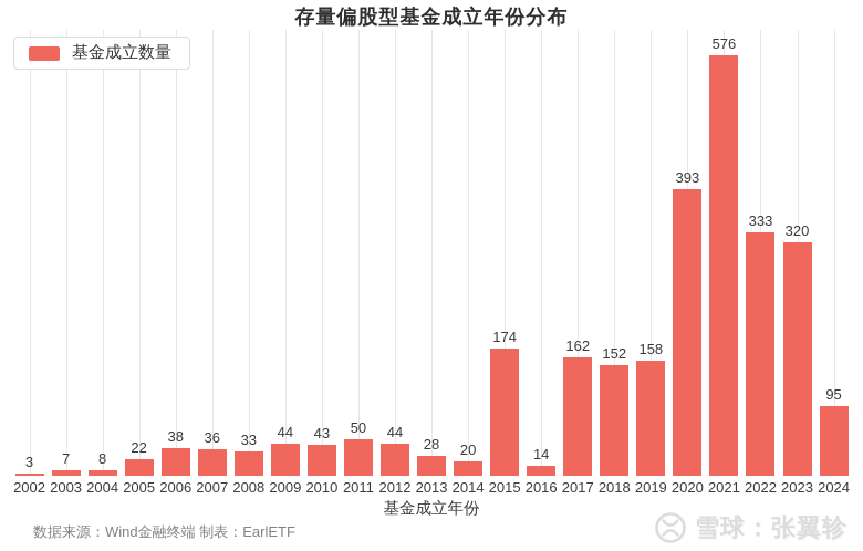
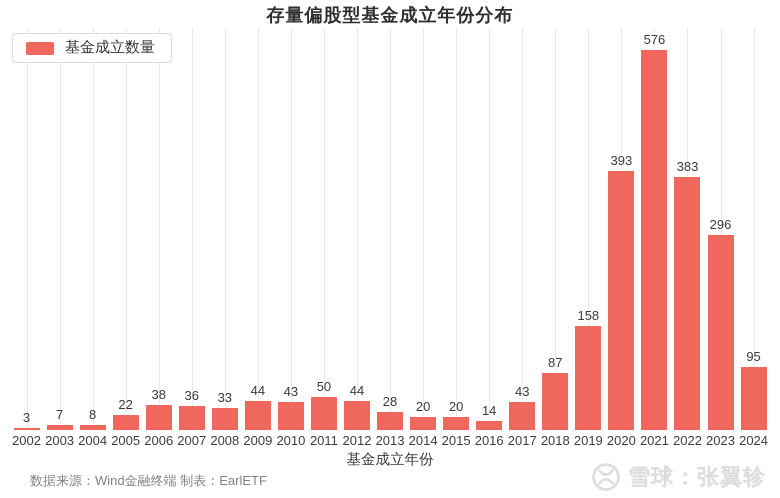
2015: 174 -> 20
2017: 162 -> 43
2018: 152 -> 87
2022: 333 -> 383
2023: 320 -> 296
